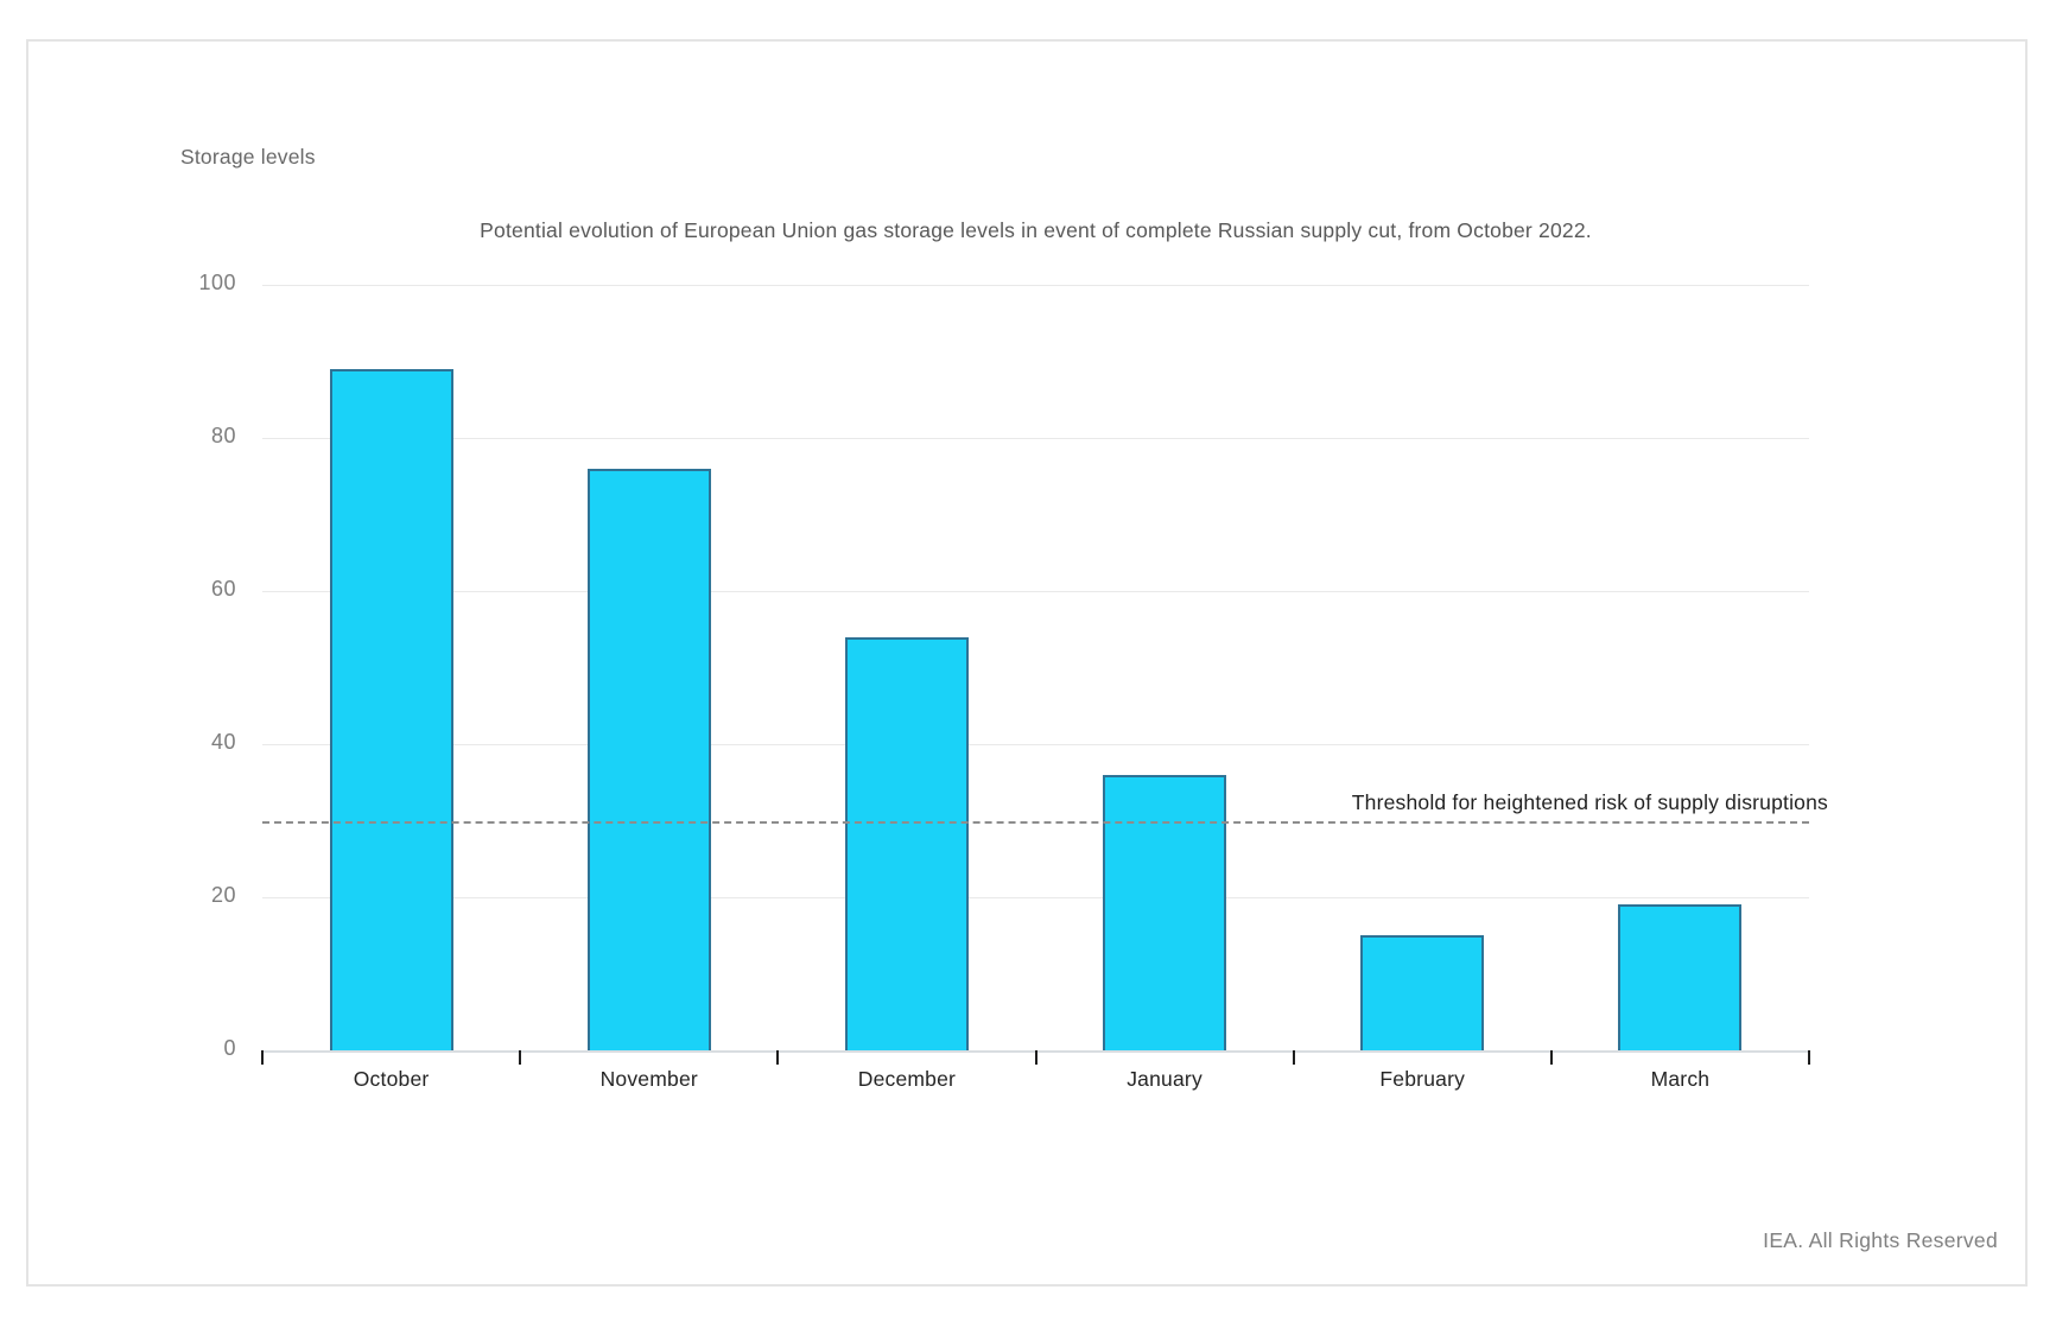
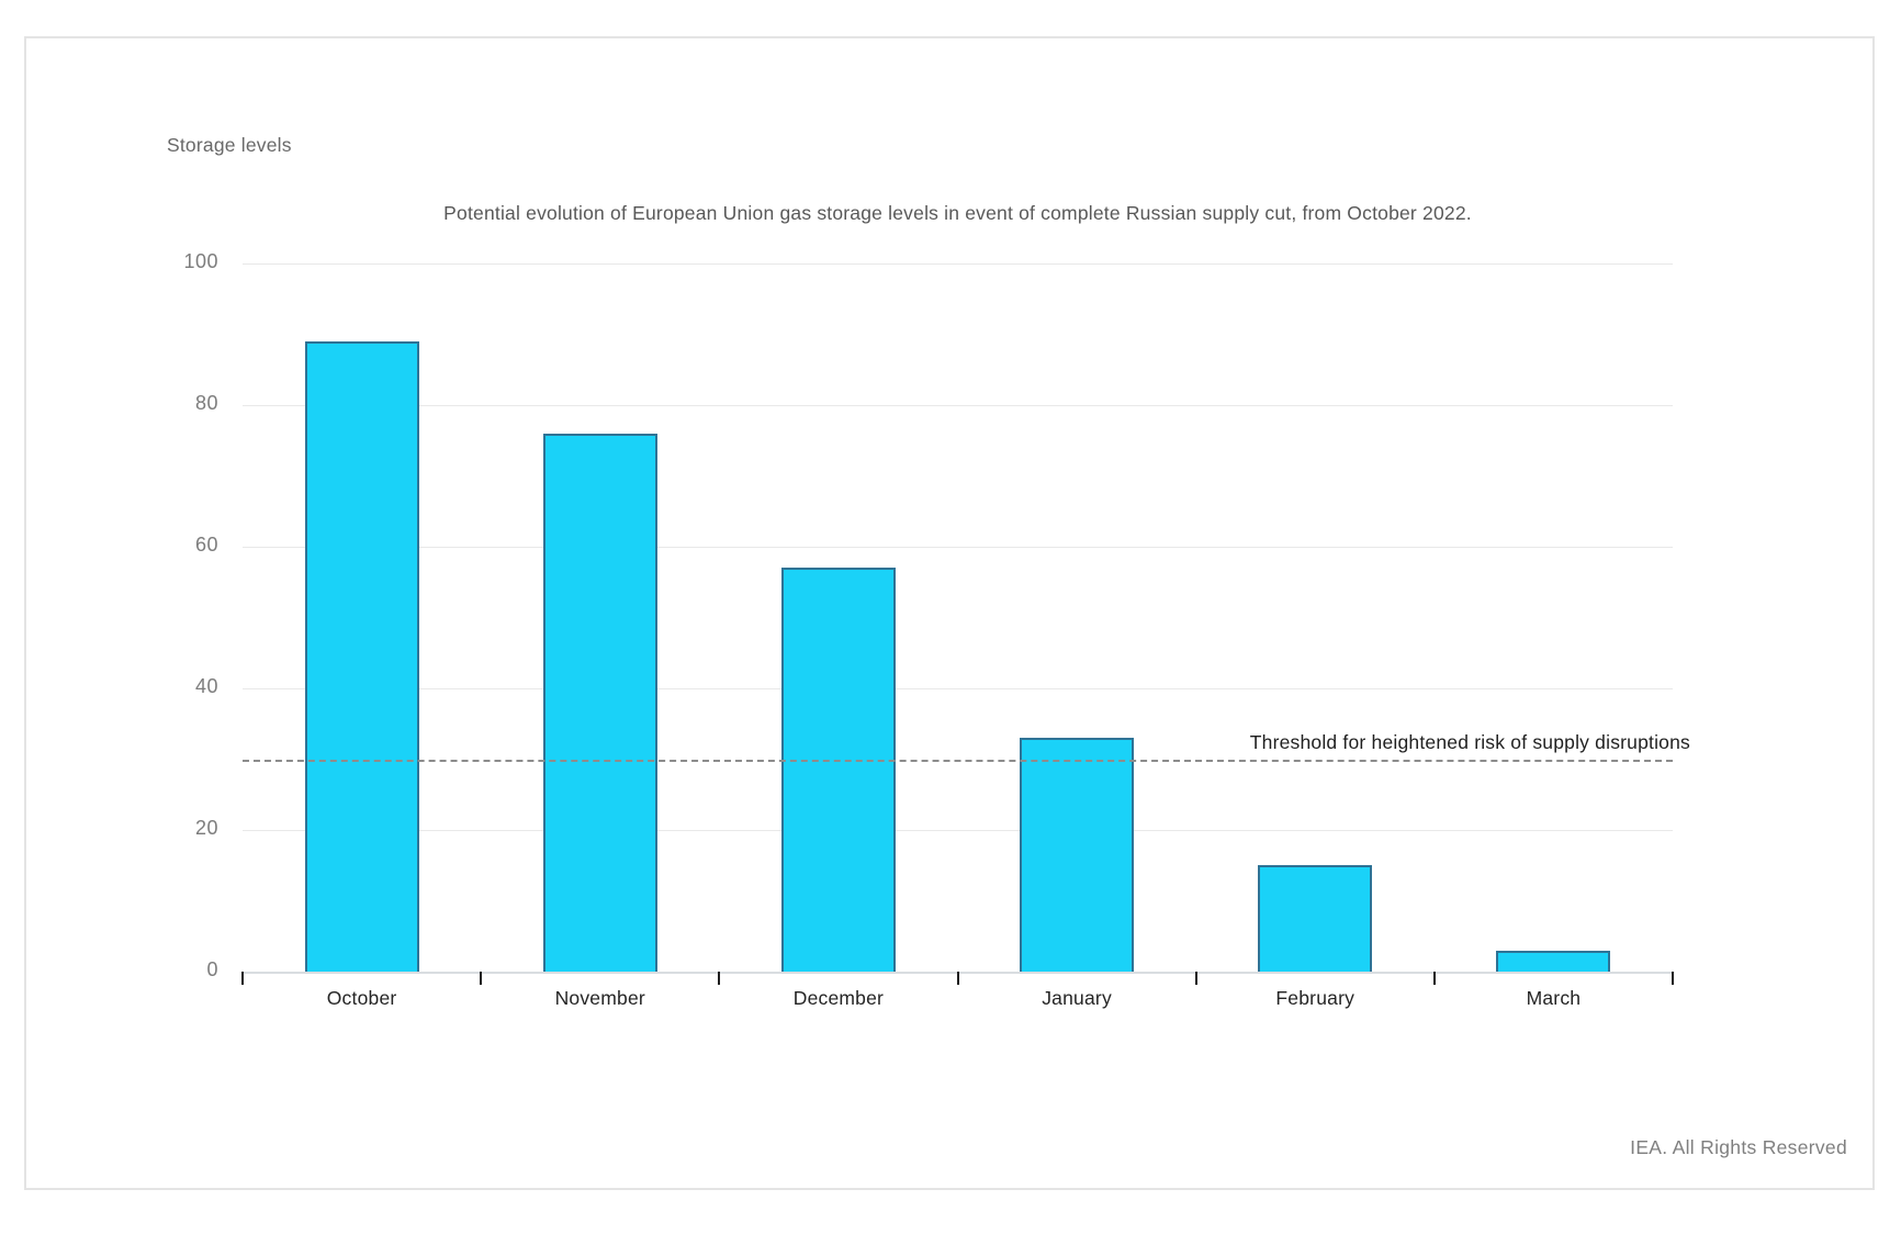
December: 54 -> 57
January: 36 -> 33
March: 19 -> 3
